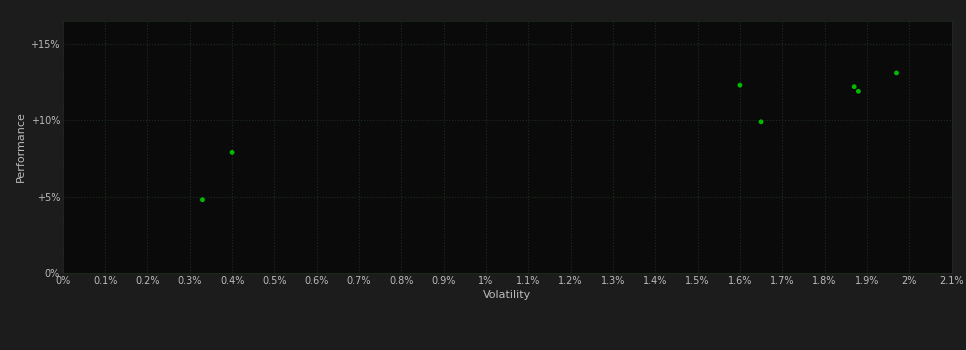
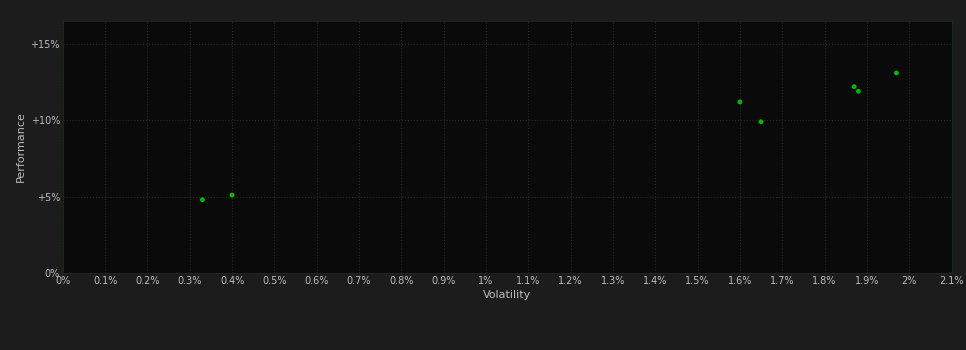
0.4%: 7.9% -> 5.1%
1.6%: 12.3% -> 11.2%
